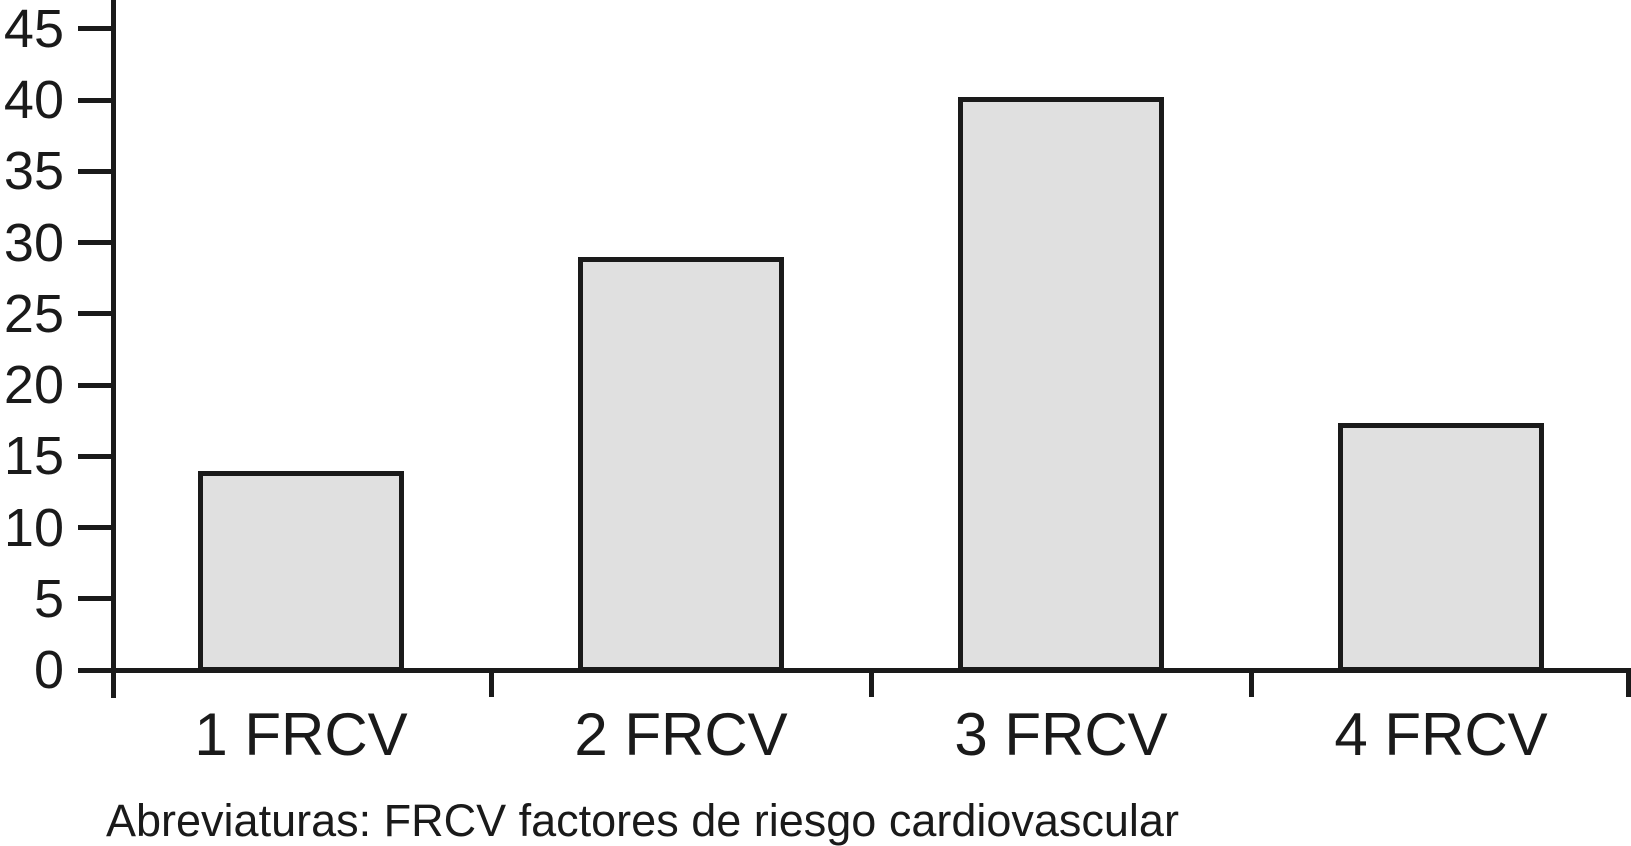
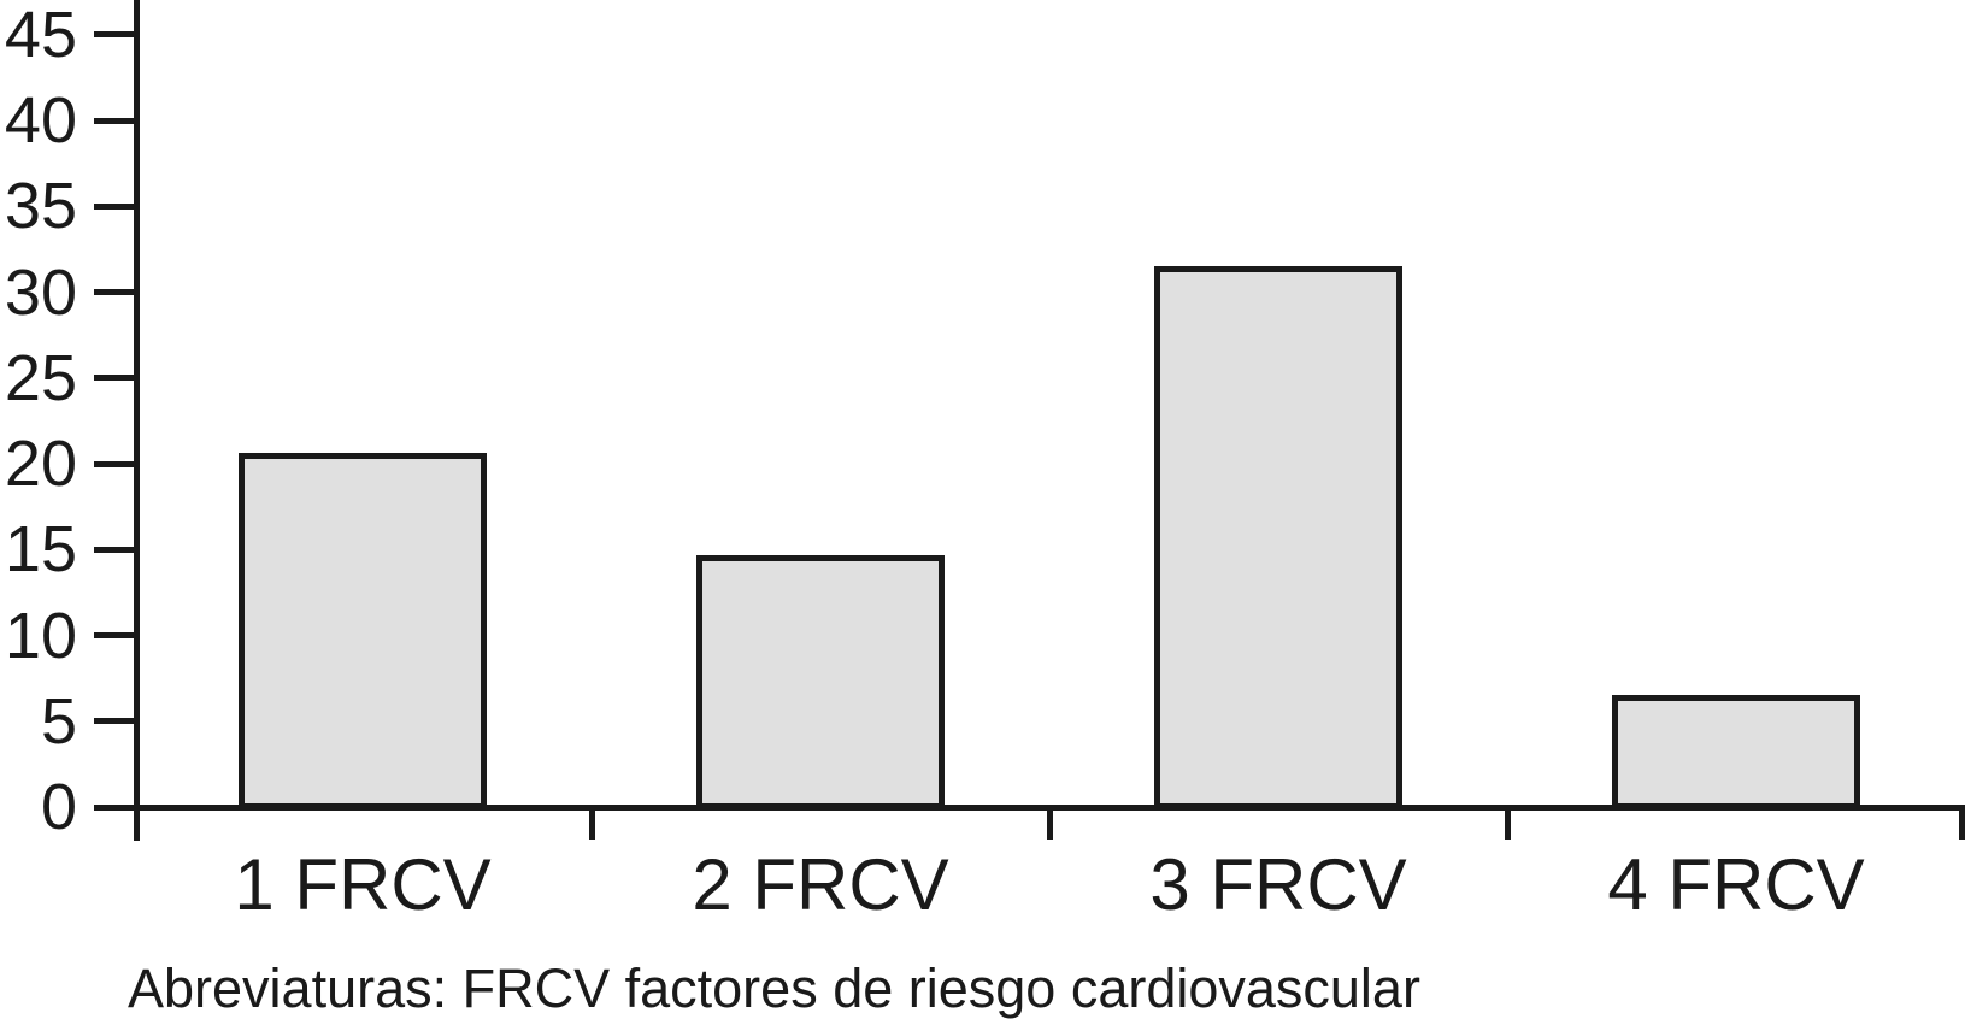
1 FRCV: 14.0 -> 20.6
2 FRCV: 29.0 -> 14.7
3 FRCV: 40.2 -> 31.5
4 FRCV: 17.3 -> 6.5
